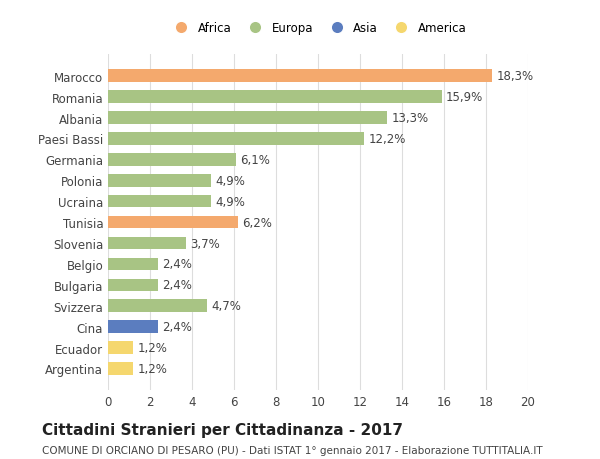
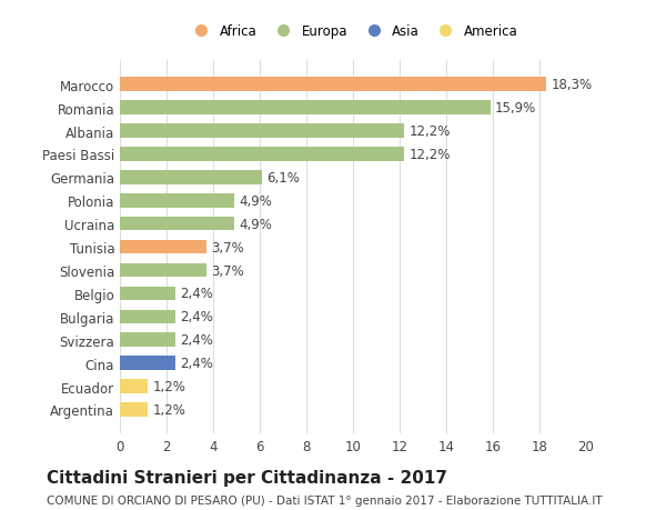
Albania: 13,3% -> 12,2%
Tunisia: 6,2% -> 3,7%
Svizzera: 4,7% -> 2,4%
